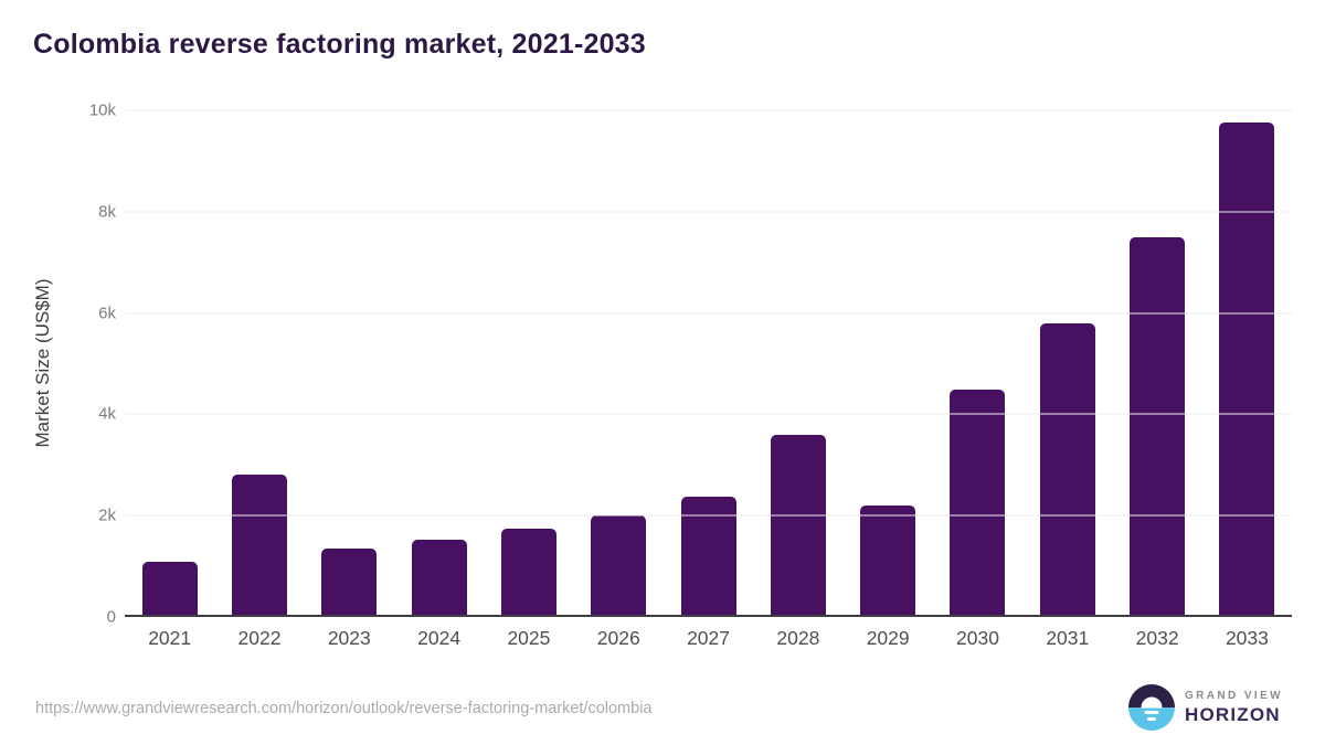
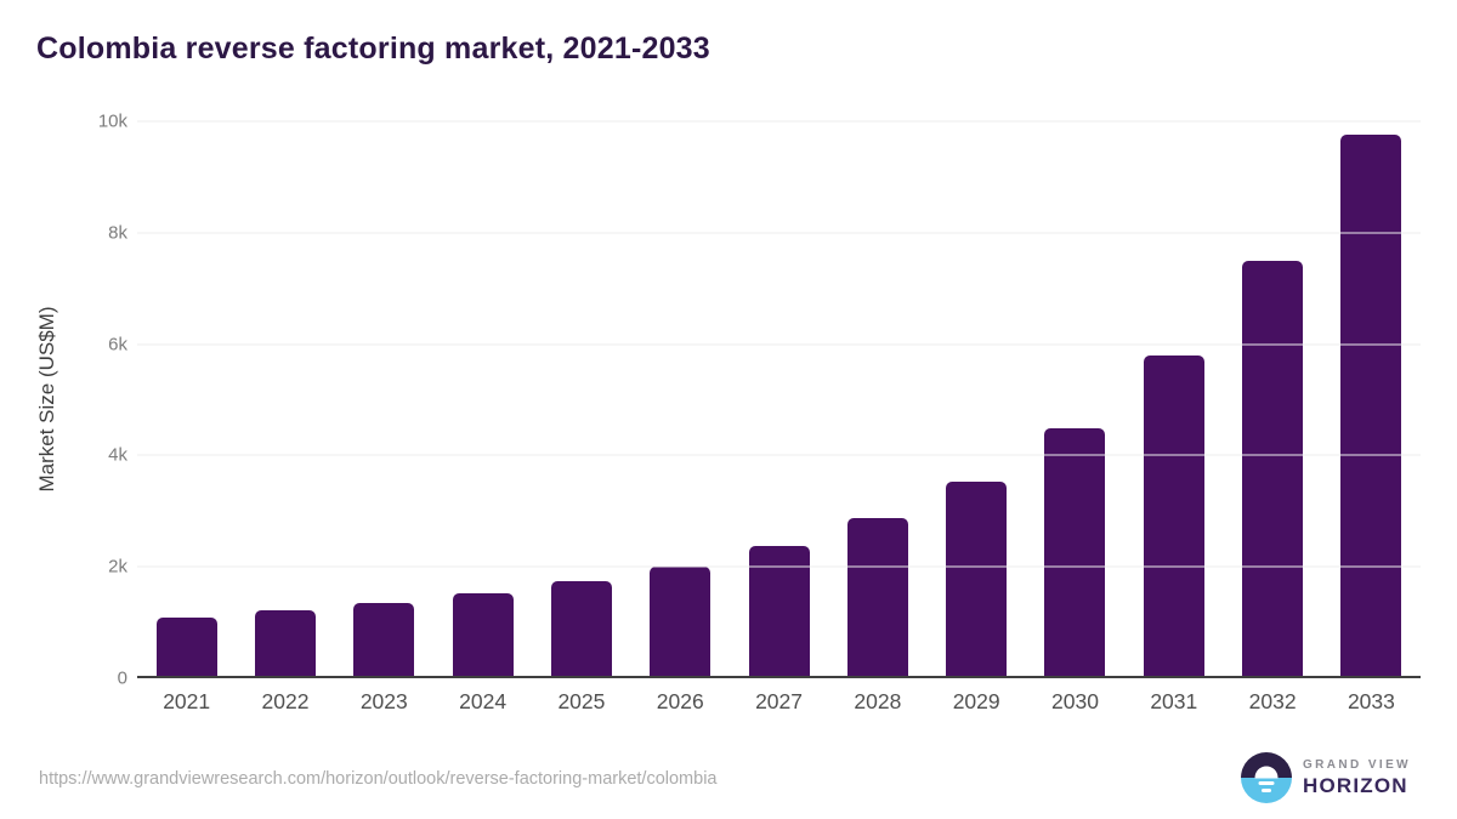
2022: 2.8k -> 1.2k
2028: 3.6k -> 2.9k
2029: 2.2k -> 3.5k
